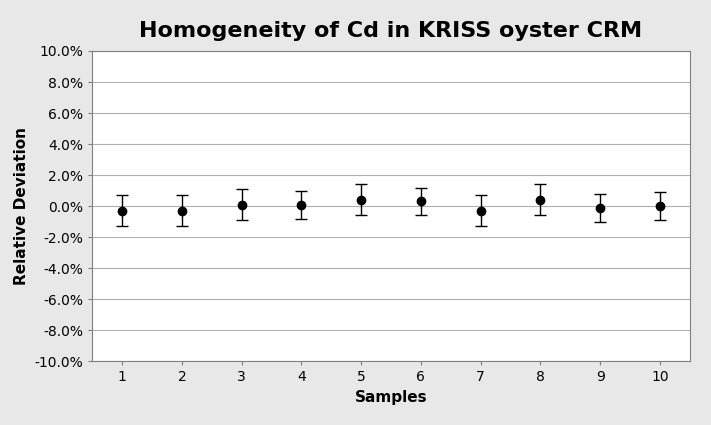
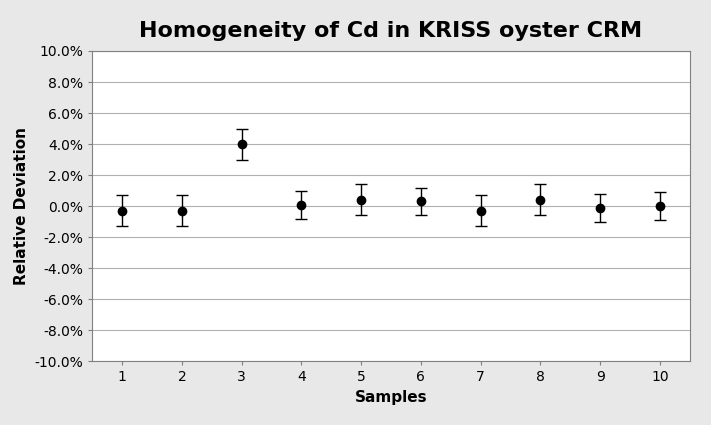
3: 0.1% -> 4.0%
